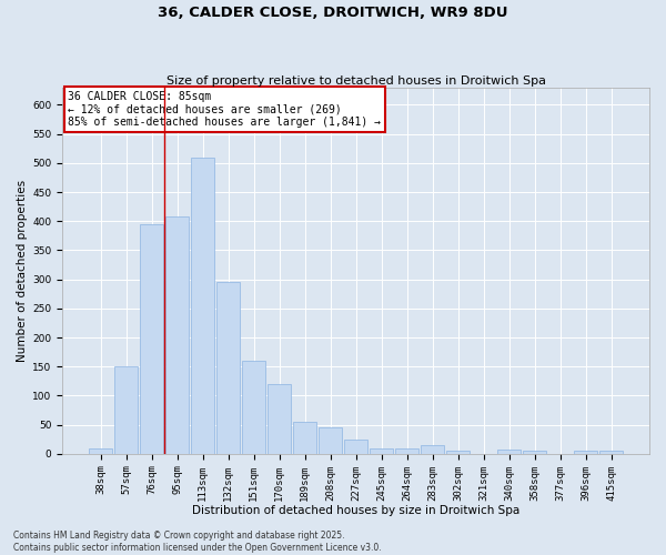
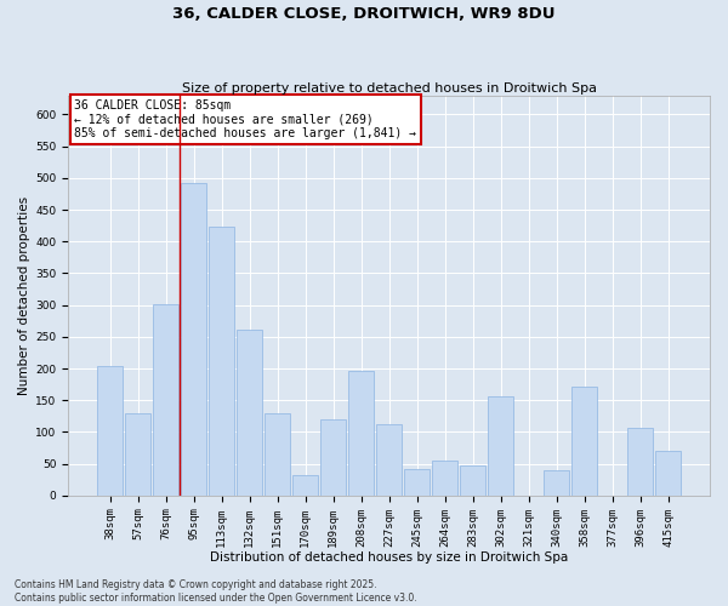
38sqm: 10 -> 204
57sqm: 150 -> 130
76sqm: 395 -> 302
95sqm: 408 -> 492
113sqm: 510 -> 424
132sqm: 295 -> 262
151sqm: 160 -> 130
170sqm: 120 -> 32
189sqm: 55 -> 120
208sqm: 45 -> 196
227sqm: 25 -> 112
245sqm: 10 -> 42
264sqm: 10 -> 56
283sqm: 15 -> 48
302sqm: 5 -> 156
340sqm: 8 -> 40
358sqm: 5 -> 172
396sqm: 5 -> 106
415sqm: 5 -> 70
